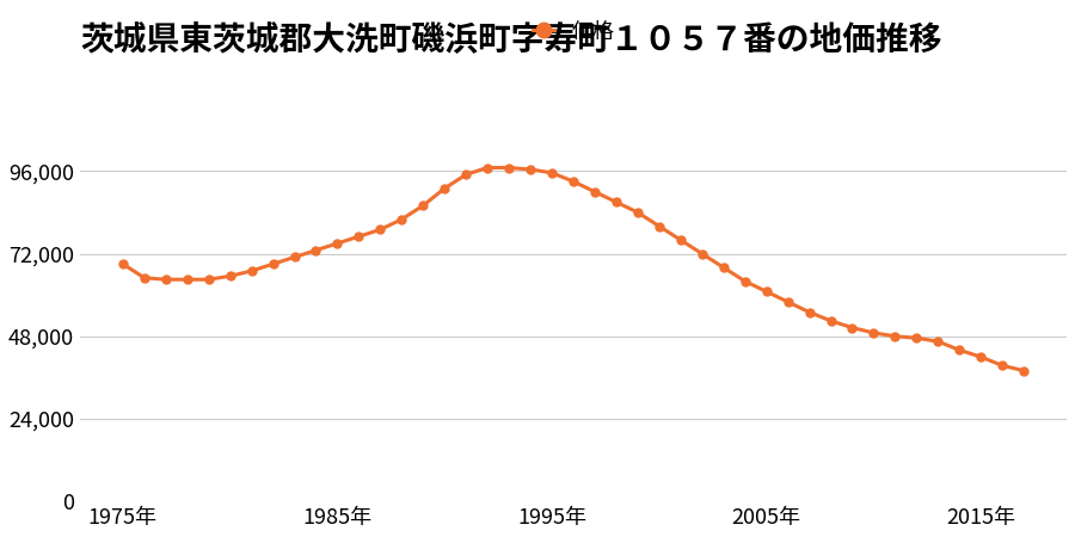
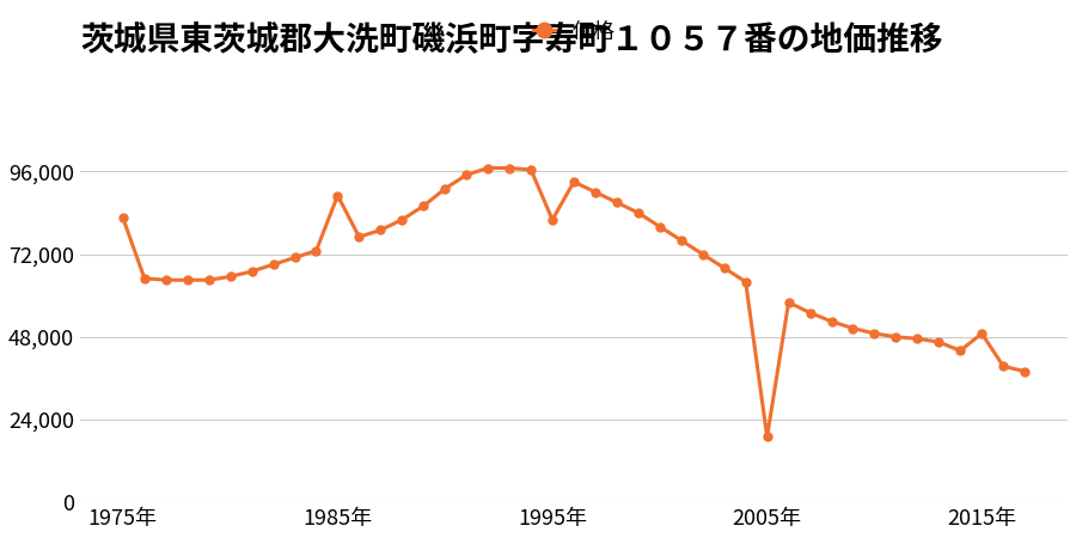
1975年: 69,000 -> 82,500
1985年: 75,000 -> 89,000
1995年: 95,500 -> 82,000
2005年: 61,000 -> 19,000
2015年: 42,000 -> 49,000
